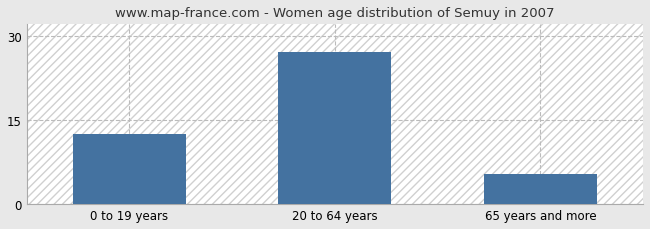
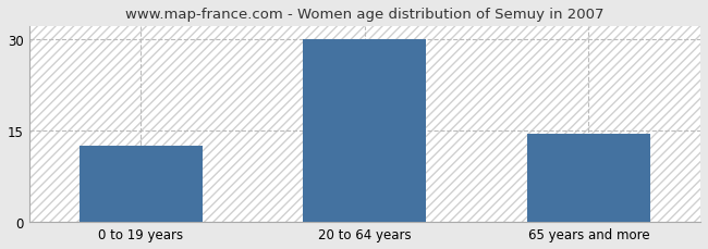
20 to 64 years: 27.0 -> 30.0
65 years and more: 5.4 -> 14.5
